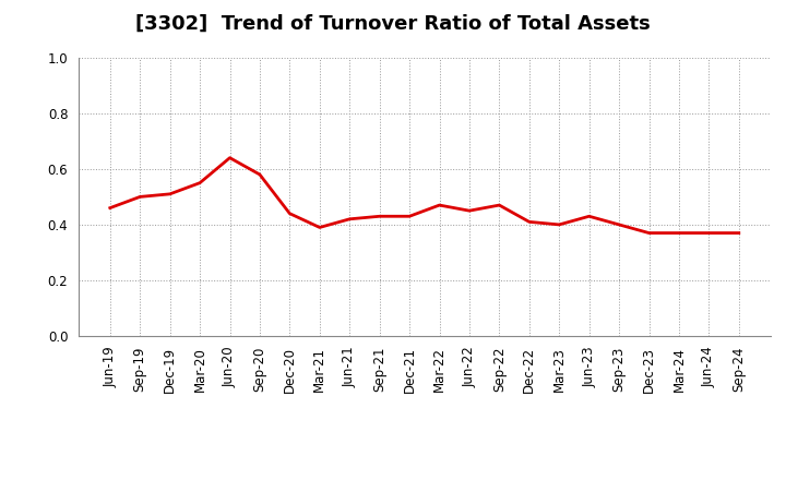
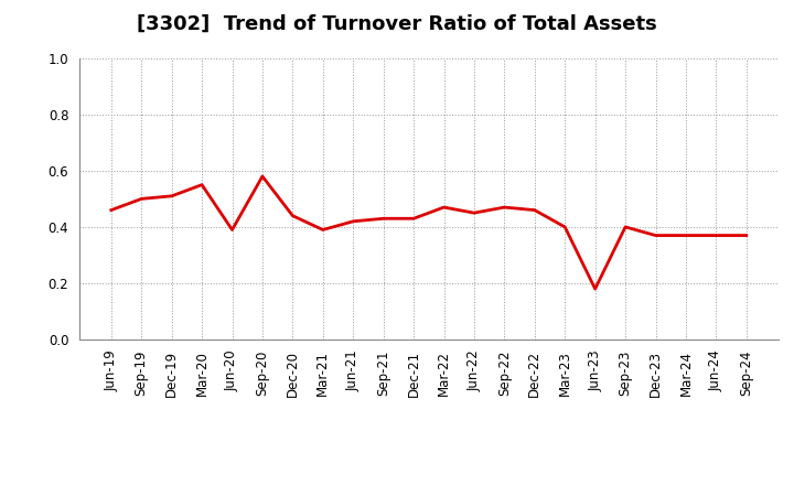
Jun-20: 0.64 -> 0.39
Dec-22: 0.41 -> 0.46
Jun-23: 0.43 -> 0.18
